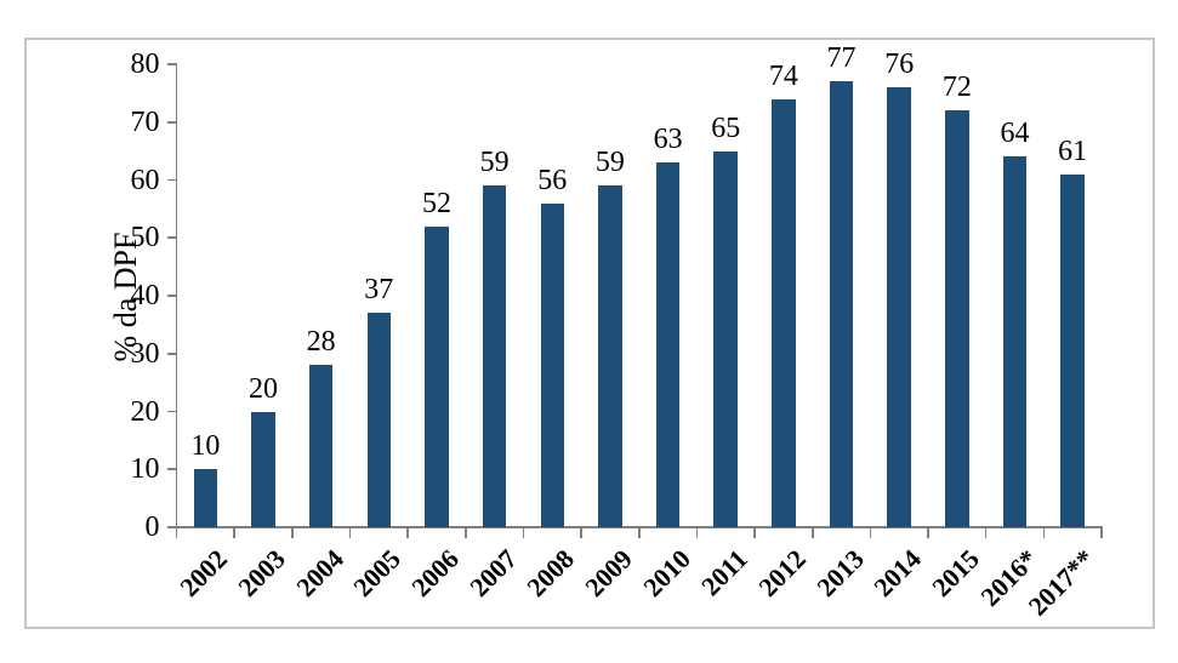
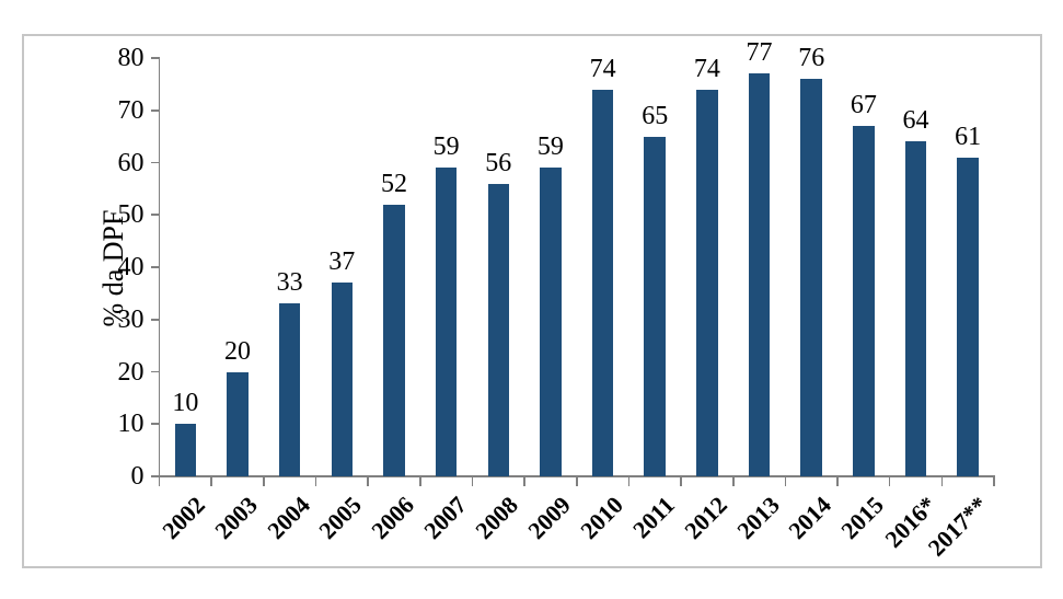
2004: 28 -> 33
2010: 63 -> 74
2015: 72 -> 67
